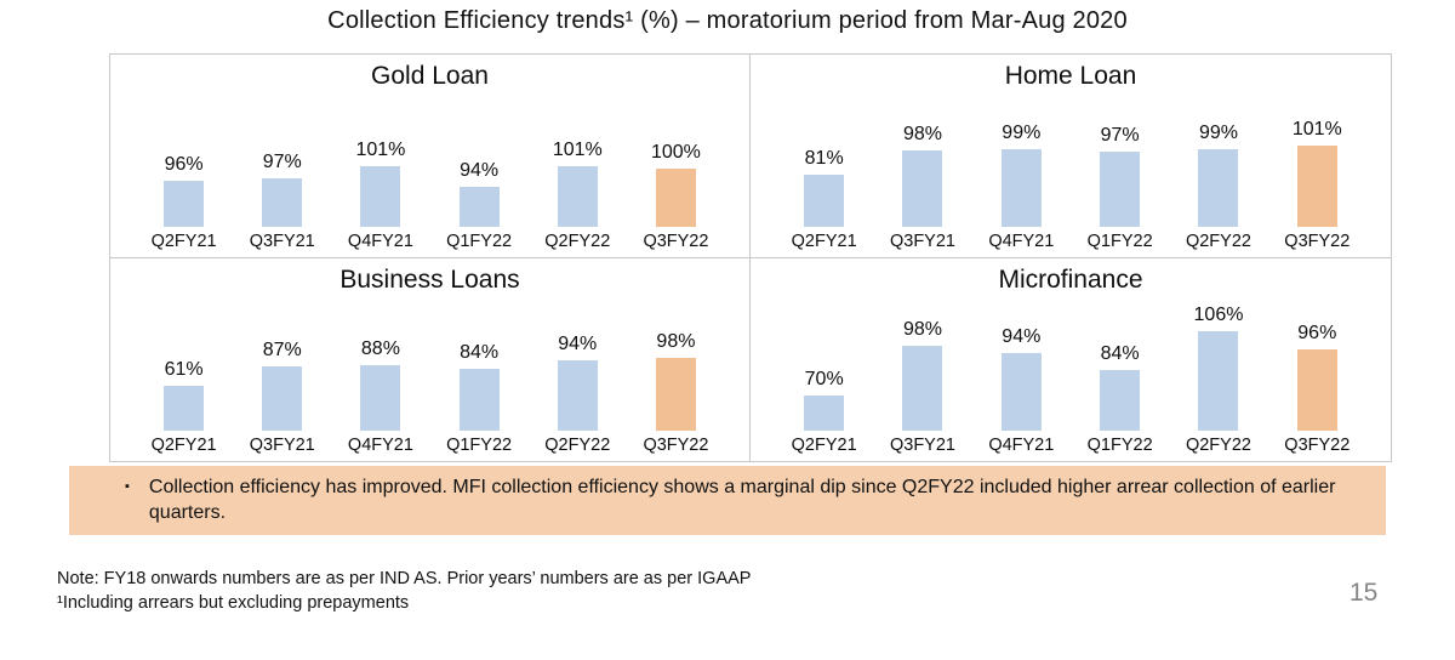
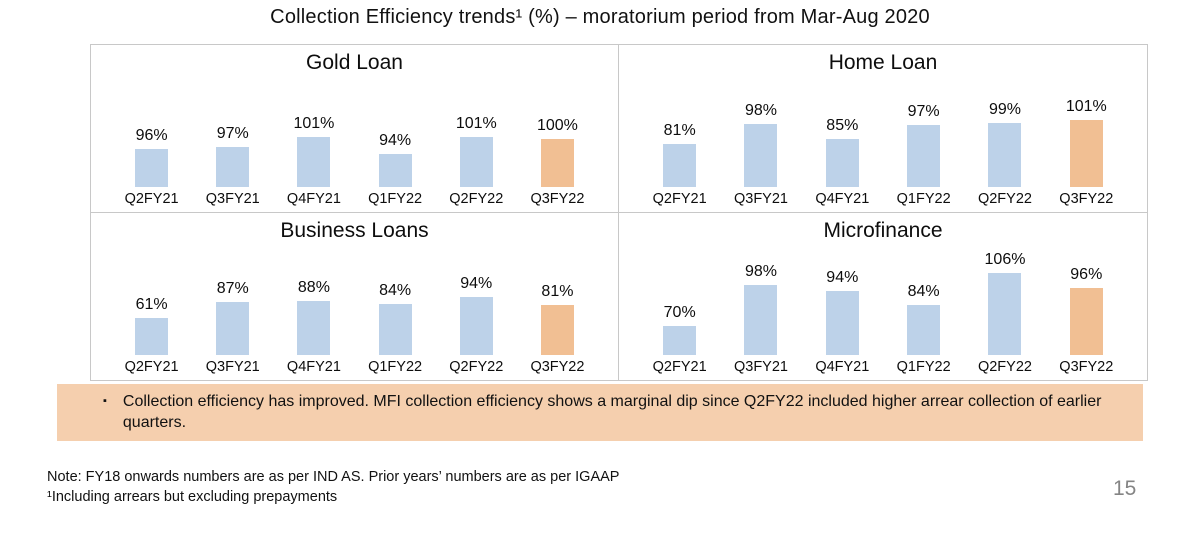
Home Loan/Q4FY21: 99% -> 85%
Business Loans/Q3FY22: 98% -> 81%
